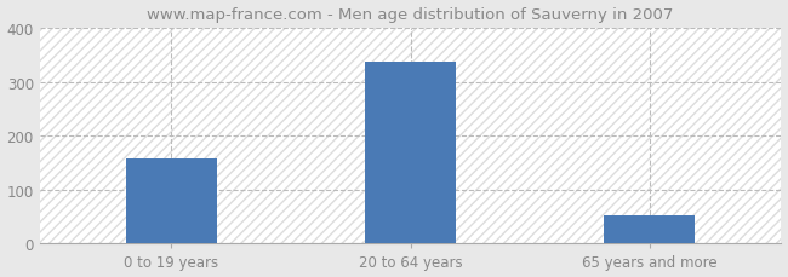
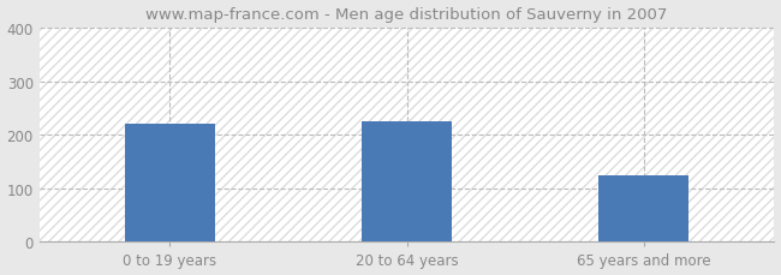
0 to 19 years: 158 -> 220
20 to 64 years: 338 -> 225
65 years and more: 52 -> 125
